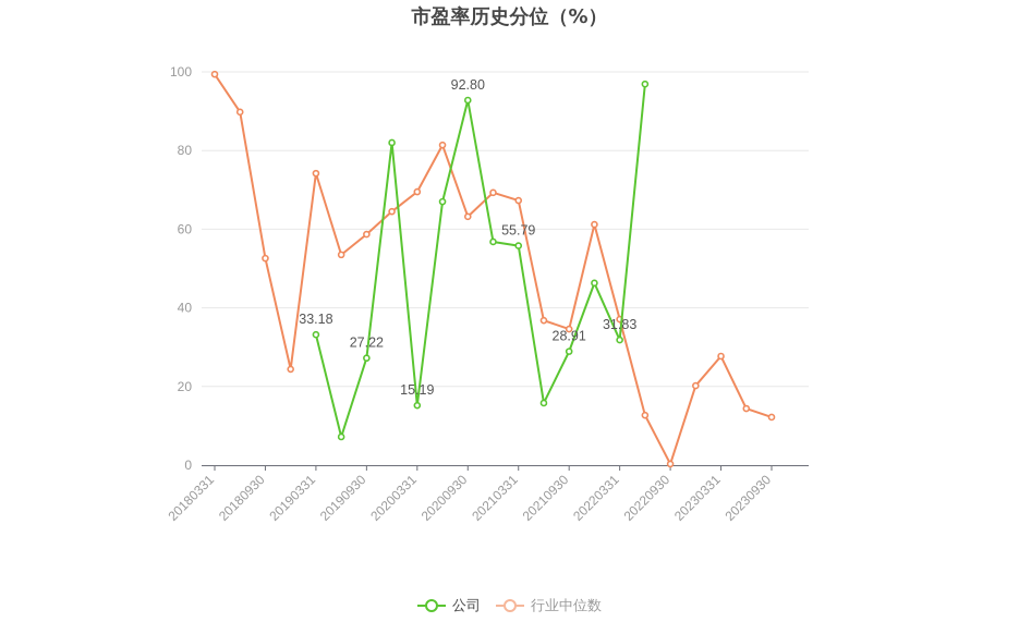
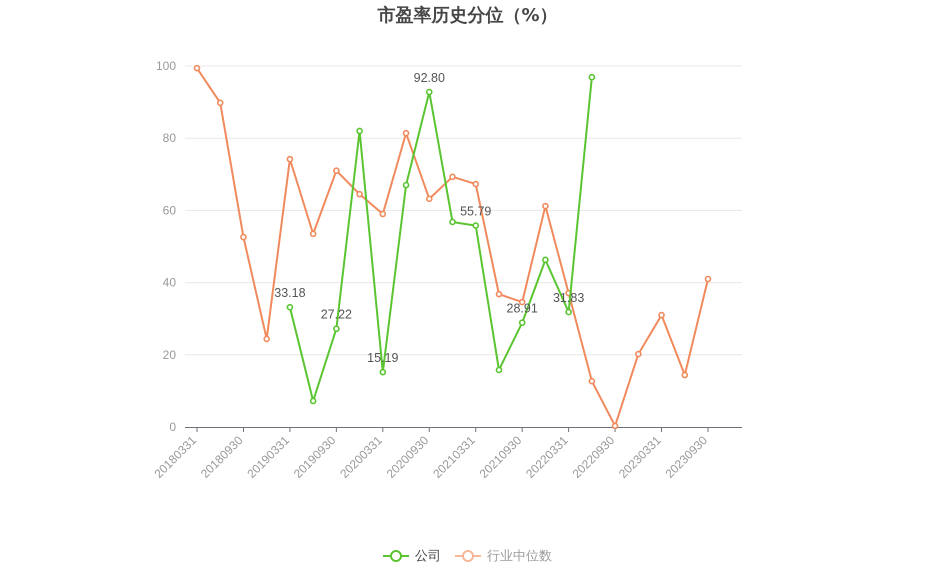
行业中位数/20190930: 59 -> 71
行业中位数/20200331: 70 -> 59
行业中位数/20230331: 28 -> 31
行业中位数/20230930: 12 -> 41
